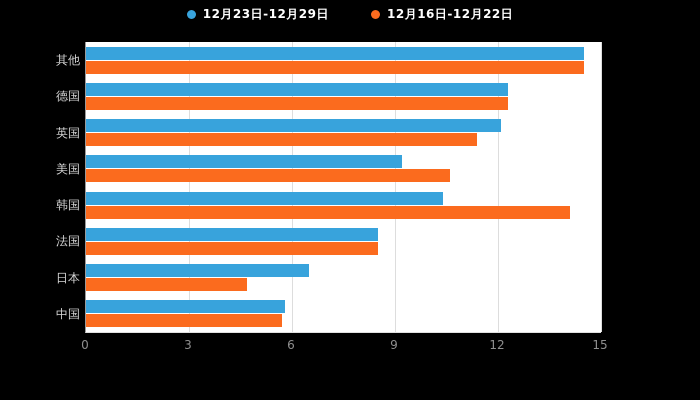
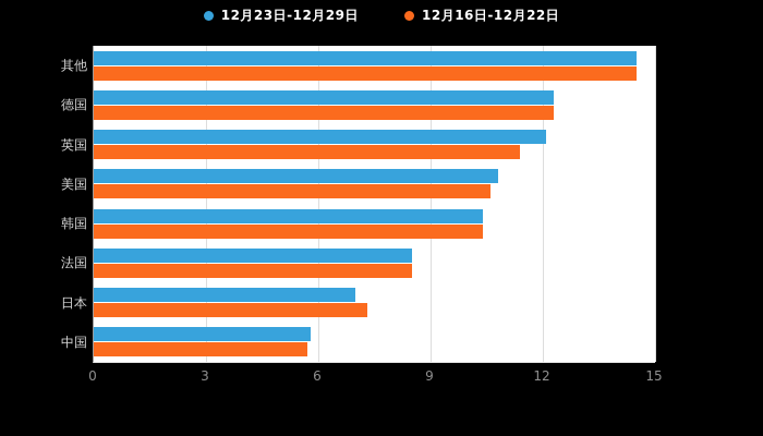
12月23日-12月29日/美国: 9.2 -> 10.8
12月16日-12月22日/韩国: 14.1 -> 10.4
12月23日-12月29日/日本: 6.5 -> 7.0
12月16日-12月22日/日本: 4.7 -> 7.3
